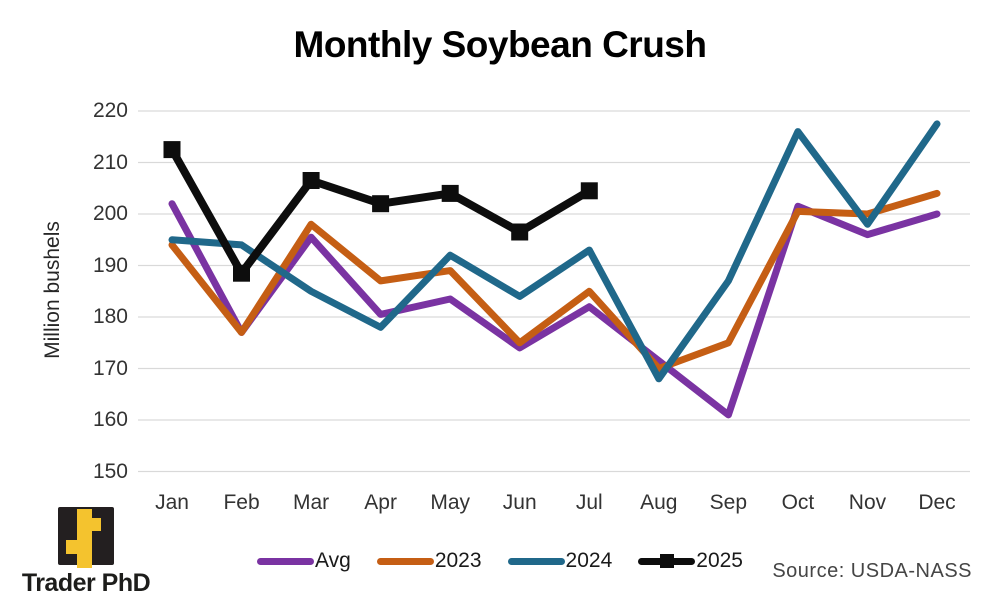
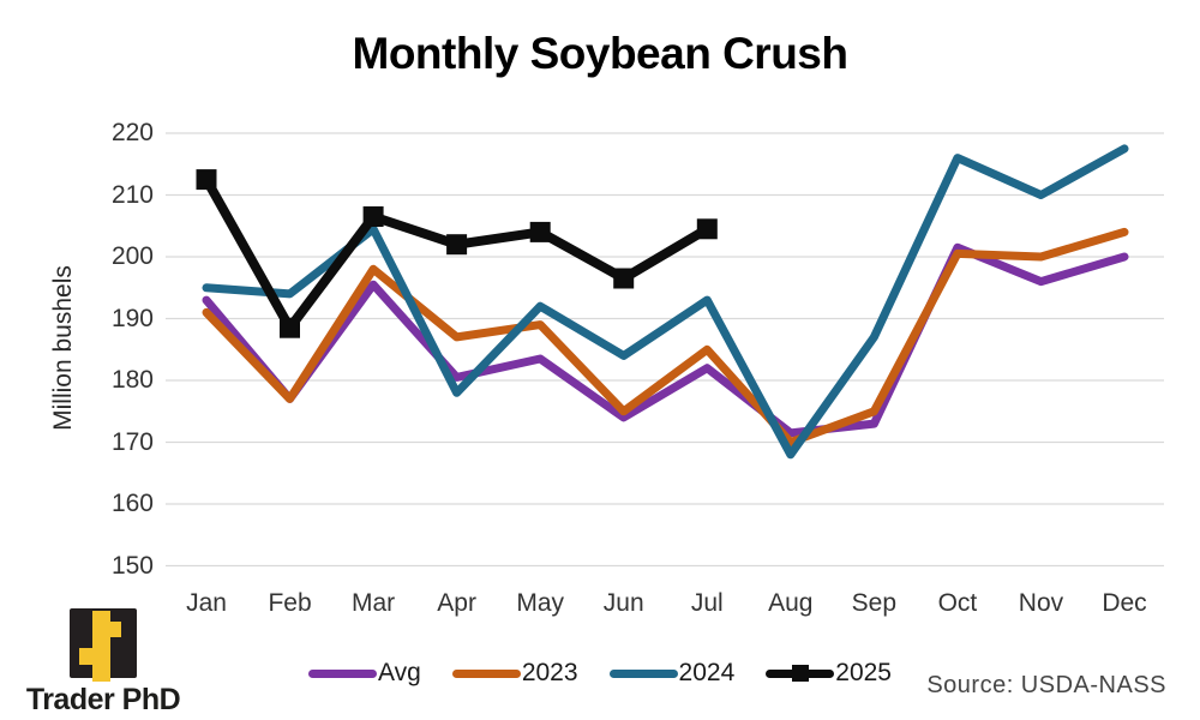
Avg/Jan: 202 -> 193
2023/Jan: 194 -> 191
2024/Mar: 185 -> 204
Avg/Sep: 161 -> 173
2024/Nov: 198 -> 210
